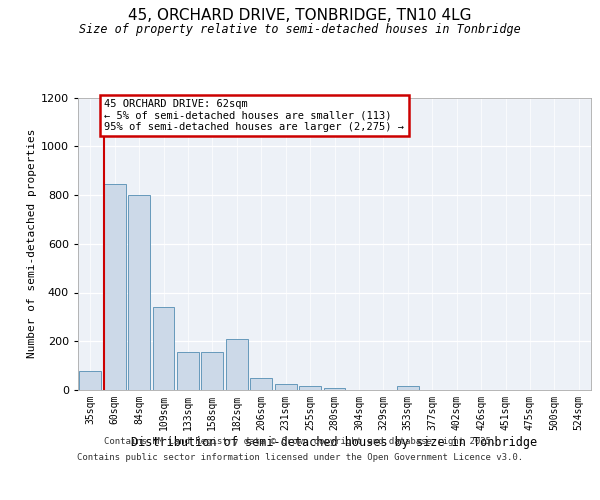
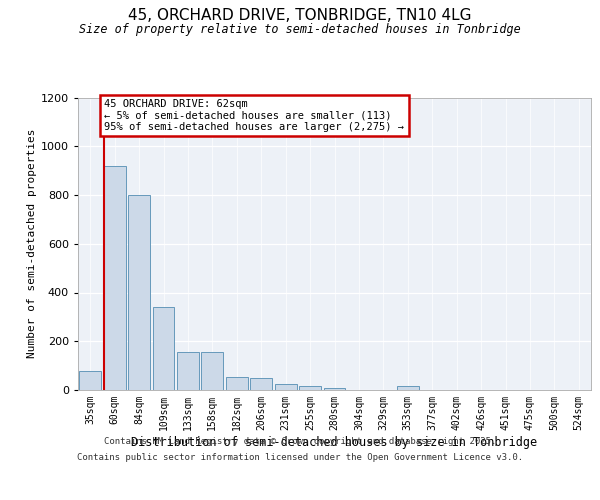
60sqm: 845 -> 920
182sqm: 210 -> 55
